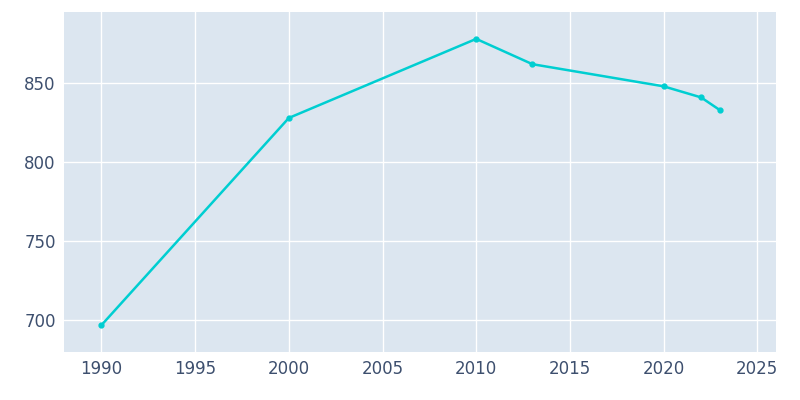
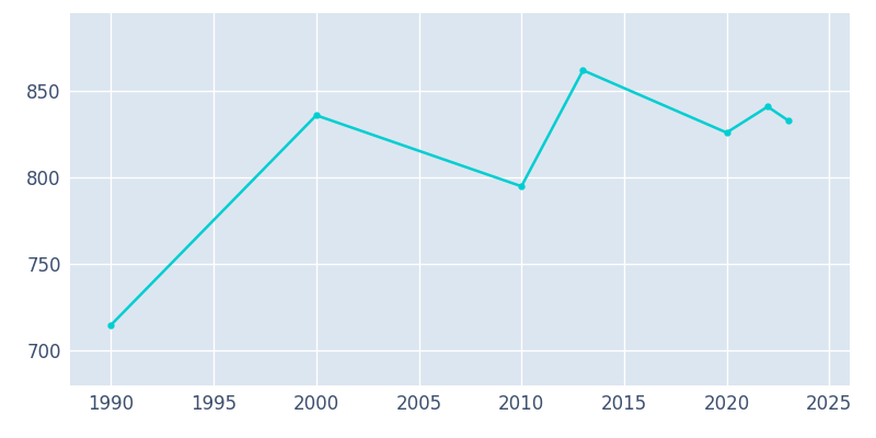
1990: 697 -> 715
2000: 828 -> 836
2010: 878 -> 795
2020: 848 -> 826
